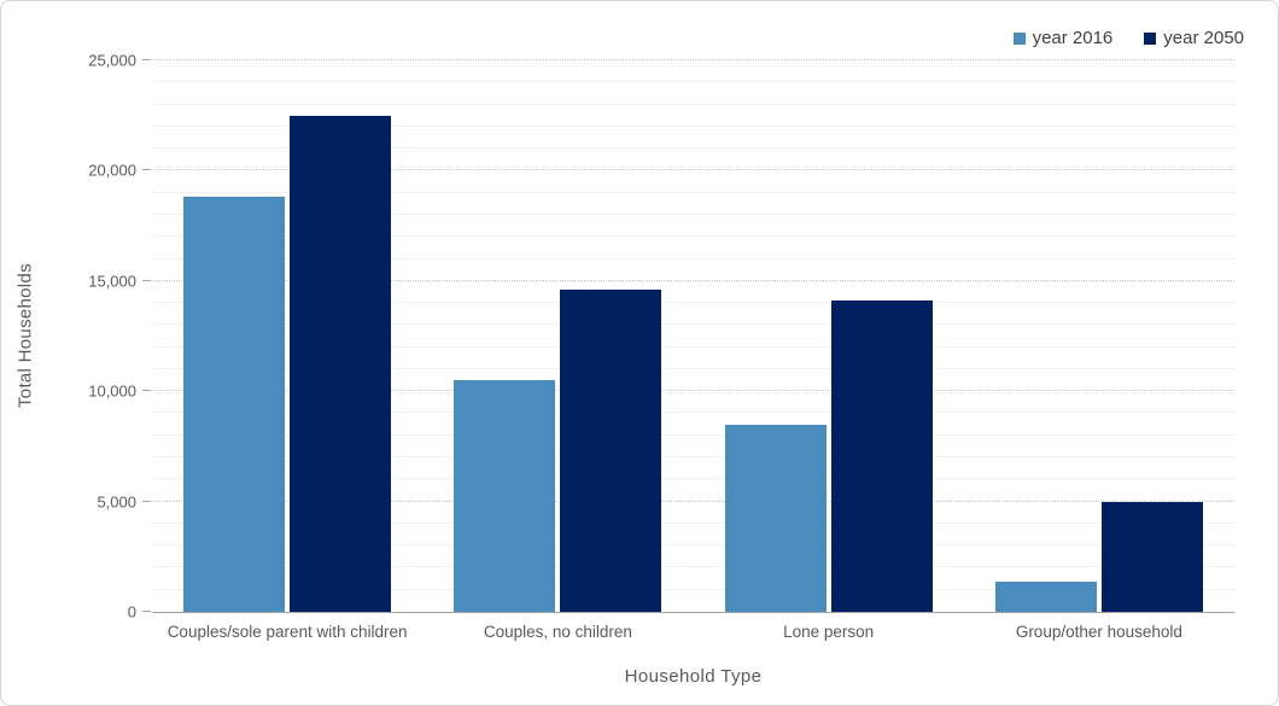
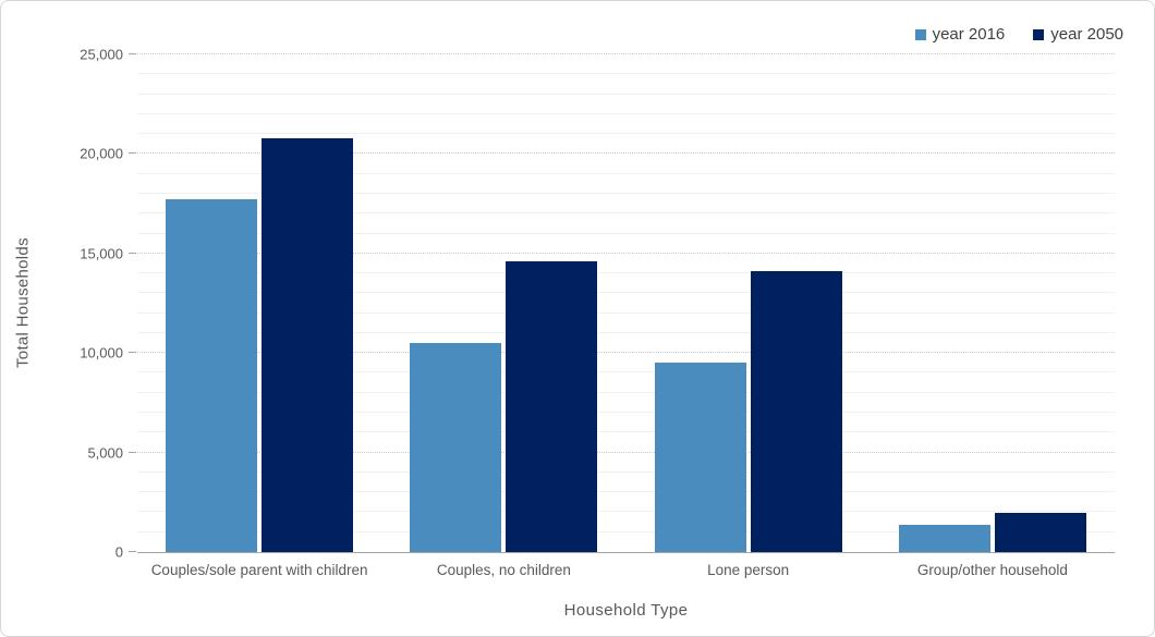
year 2016/Couples/sole parent with children: 18800 -> 17700
year 2050/Couples/sole parent with children: 22500 -> 20800
year 2016/Lone person: 8500 -> 9500
year 2050/Group/other household: 5000 -> 2000
